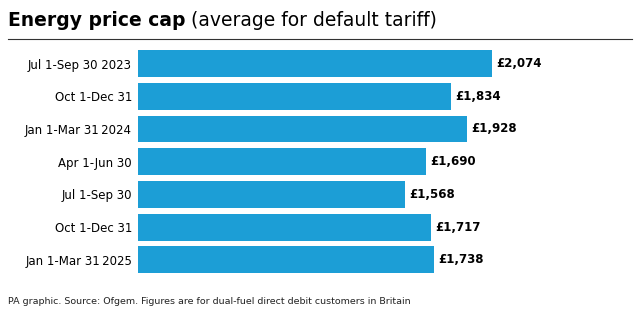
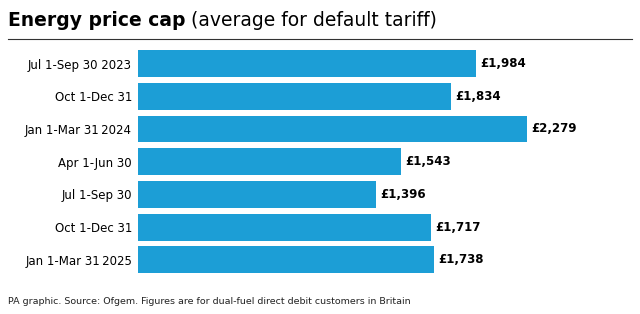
Jul 1-Sep 30 2023: £2,074 -> £1,984
Jan 1-Mar 31 2024: £1,928 -> £2,279
Apr 1-Jun 30: £1,690 -> £1,543
Jul 1-Sep 30: £1,568 -> £1,396
